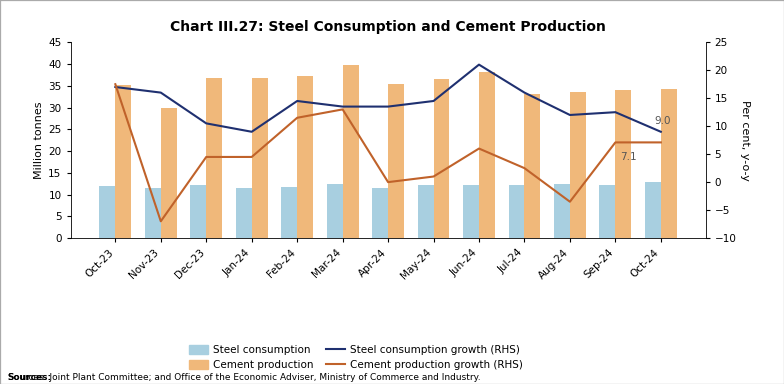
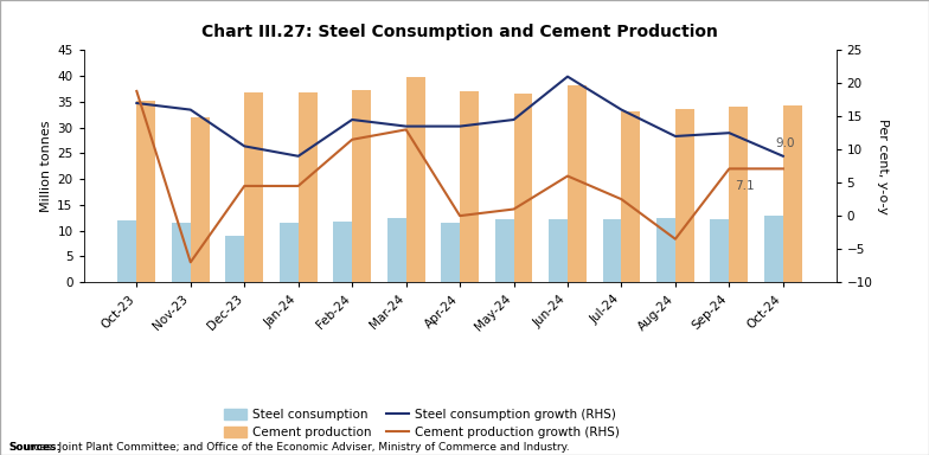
Cement production growth (RHS)/Oct-23: 17.5 -> 18.8
Cement production/Nov-23: 30.0 -> 32.0
Steel consumption/Dec-23: 12.1 -> 9.0
Cement production/Apr-24: 35.5 -> 37.0
